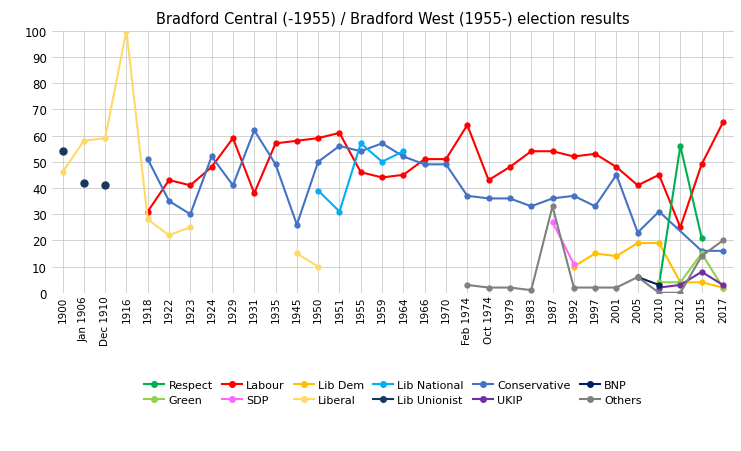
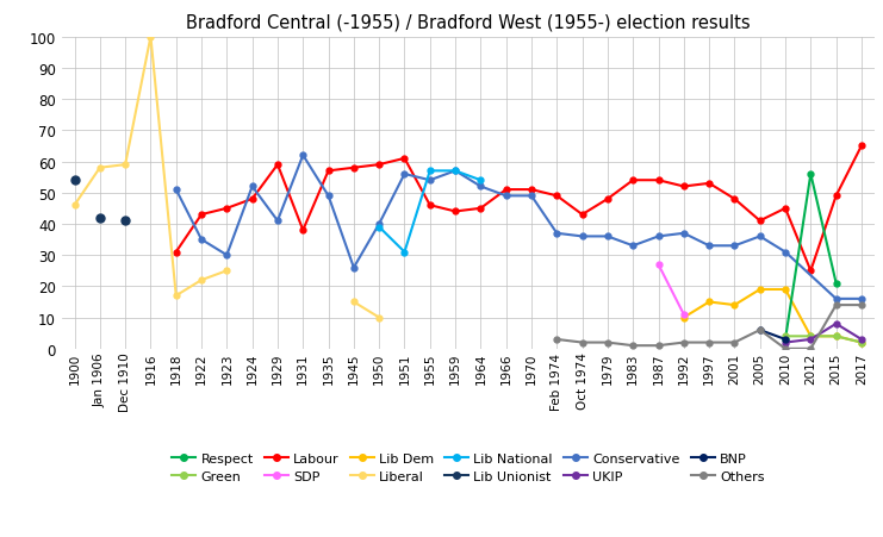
Liberal/1918: 28 -> 17
Labour/1923: 41 -> 45
Conservative/1950: 50 -> 40
Lib National/1959: 50 -> 57
Labour/Feb 1974: 64 -> 49
Others/1987: 33 -> 1
Conservative/2001: 45 -> 33
Conservative/2005: 23 -> 36
Green/2015: 15 -> 4
Others/2017: 20 -> 14
